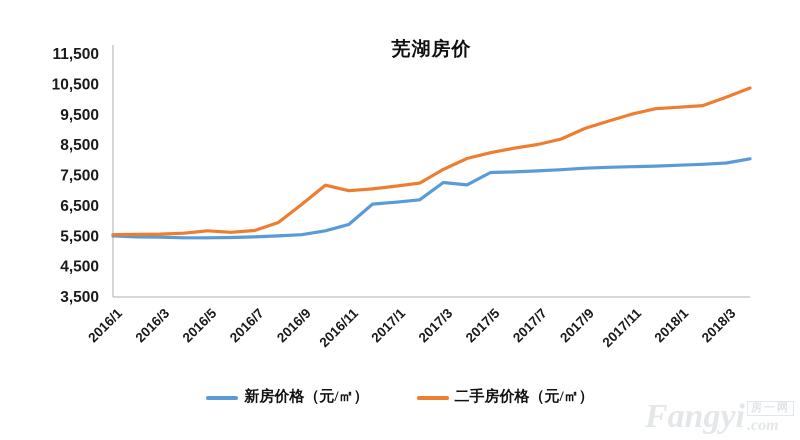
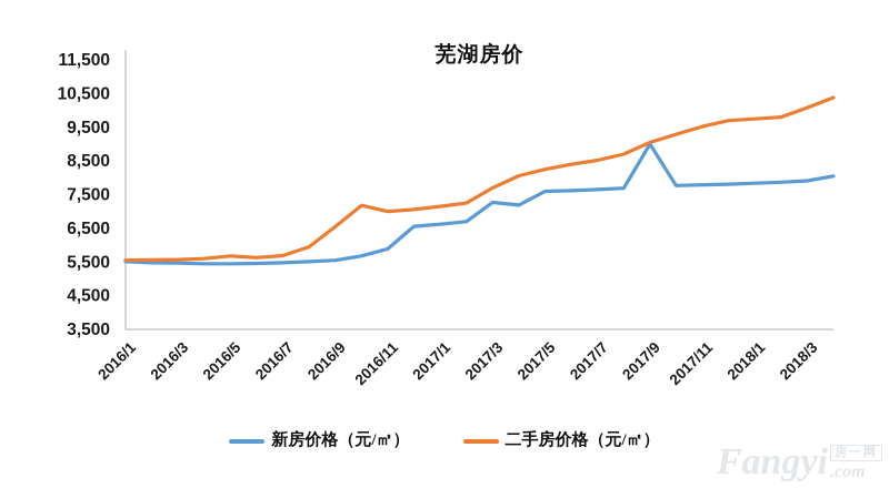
新房价格（元/㎡）/2017/9: 7700 -> 9000
